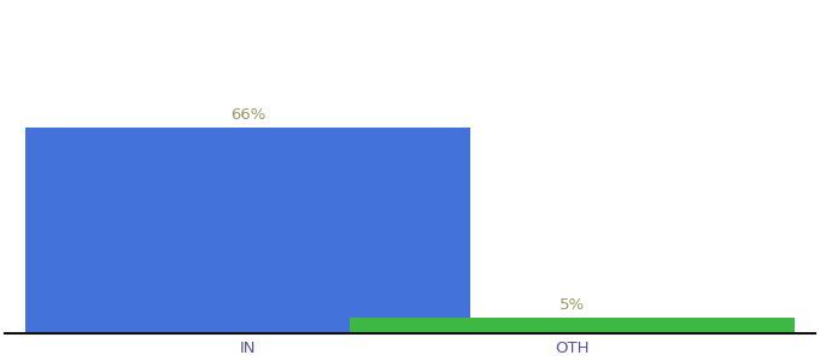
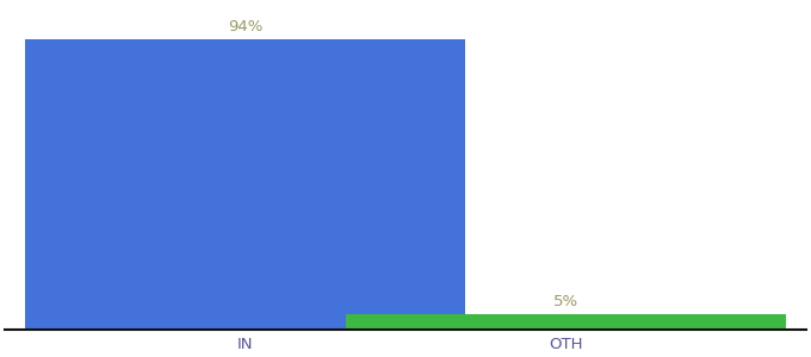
IN: 66% -> 94%
